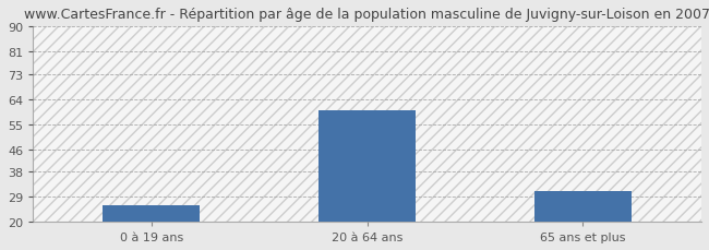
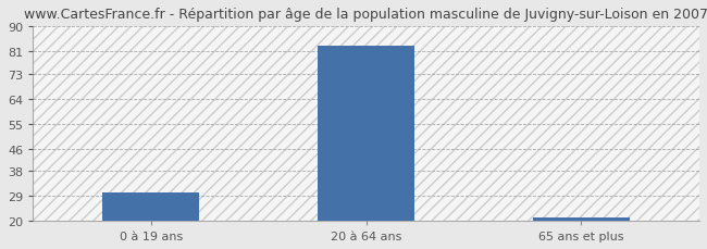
0 à 19 ans: 26 -> 30
20 à 64 ans: 60 -> 83
65 ans et plus: 31 -> 21
